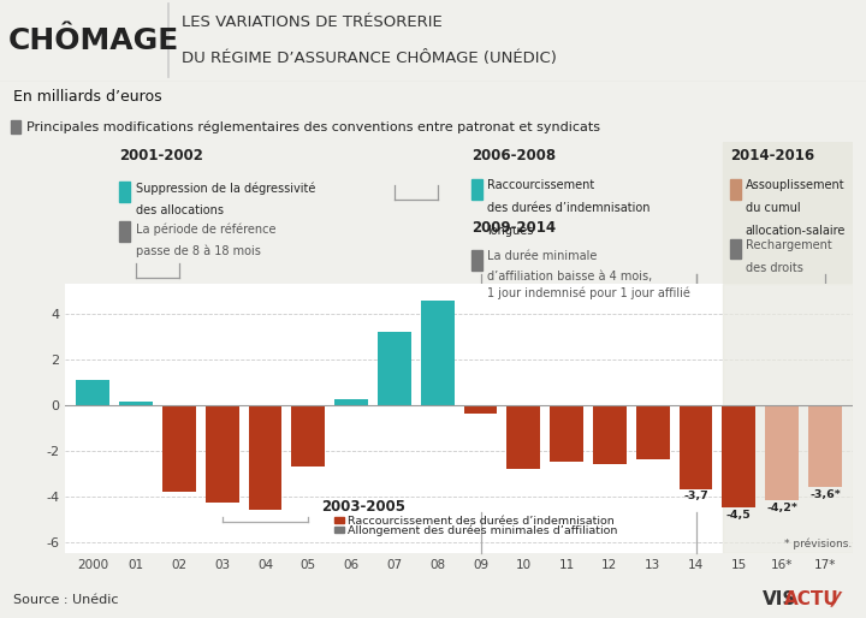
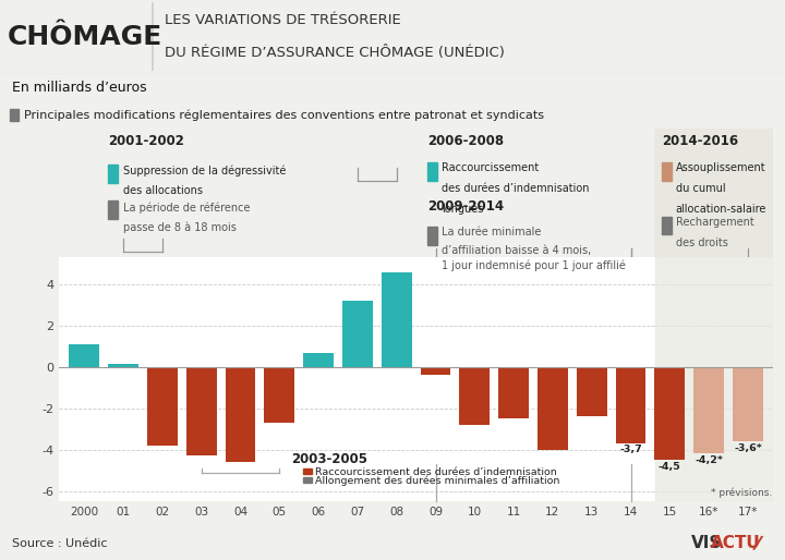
06: 0.2 -> 0.7
12: -2.6 -> -4.0
